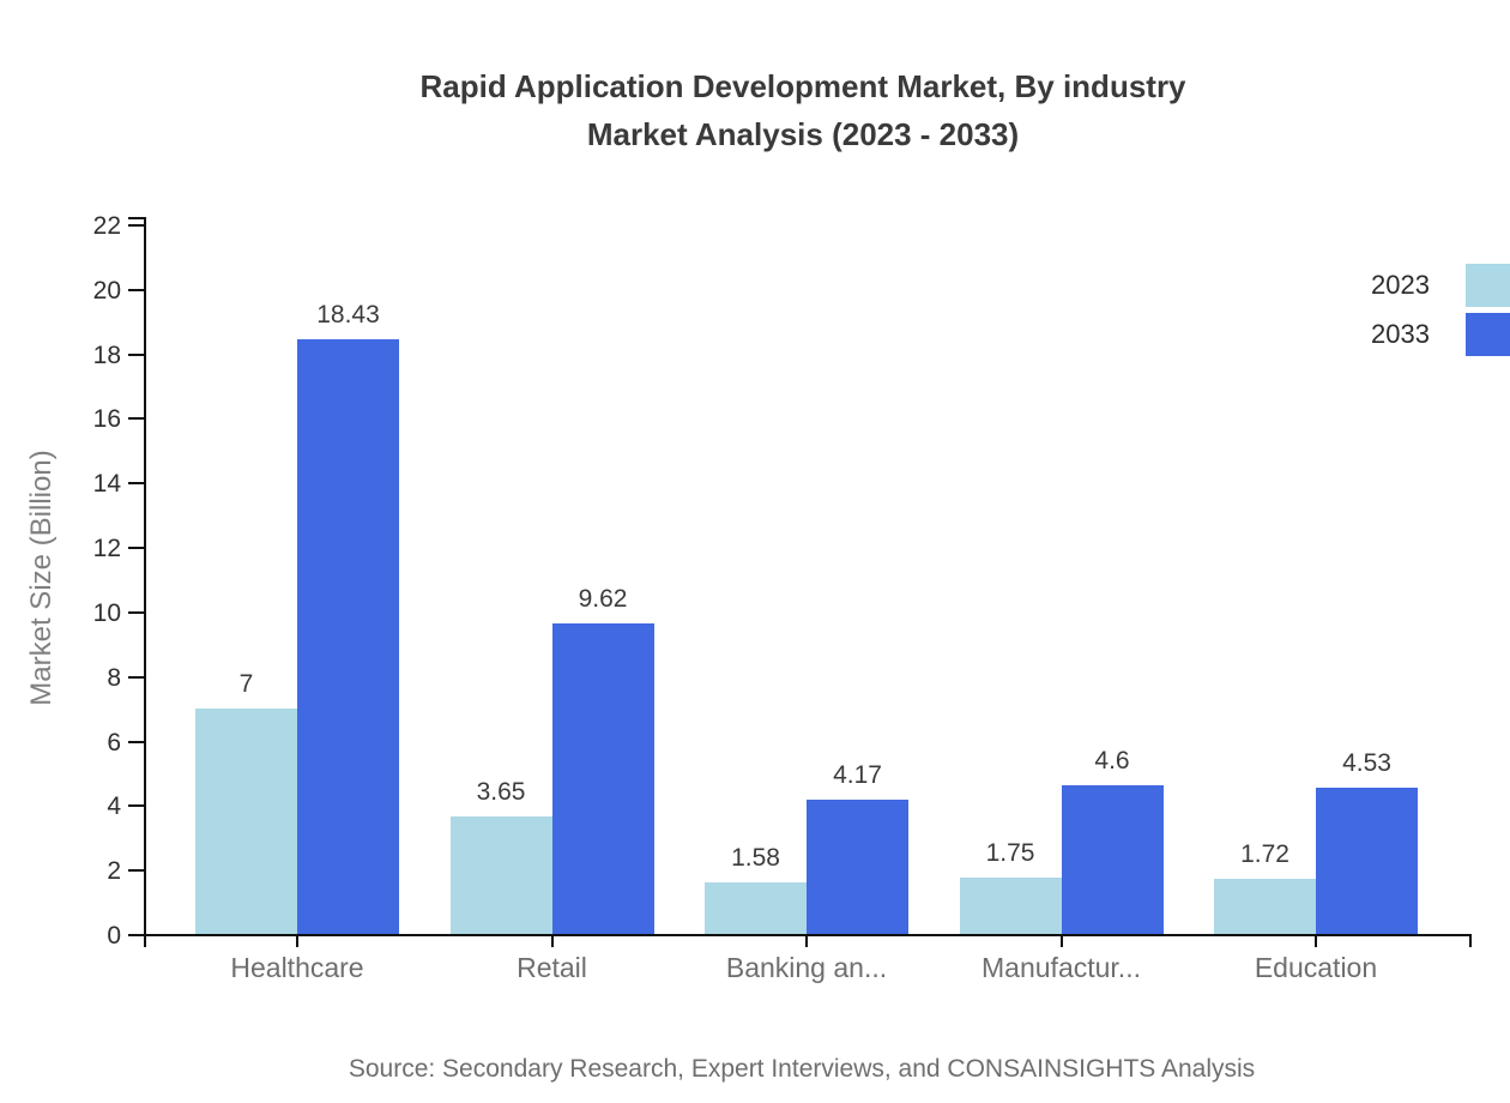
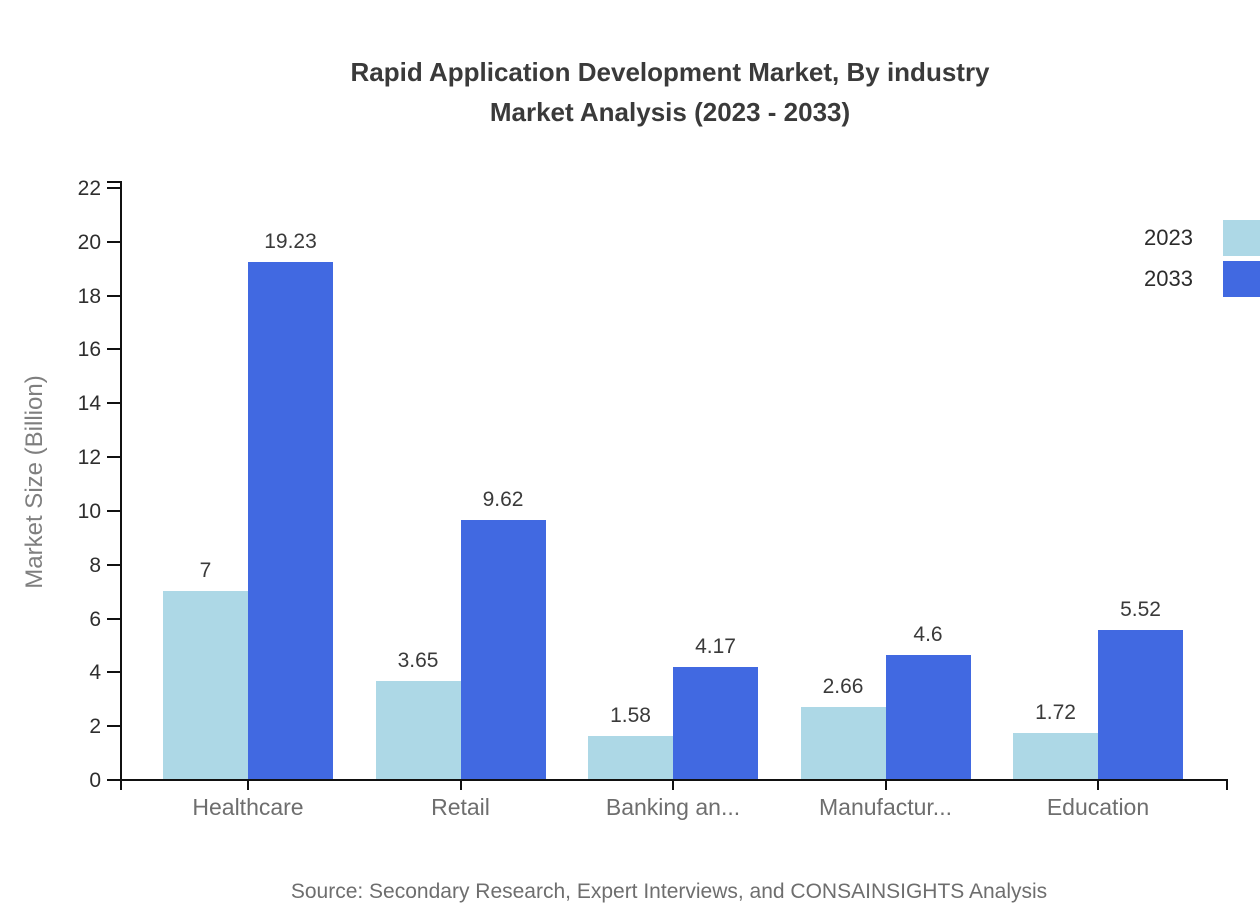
2033/Healthcare: 18.43 -> 19.23
2023/Manufactur...: 1.75 -> 2.66
2033/Education: 4.53 -> 5.52
